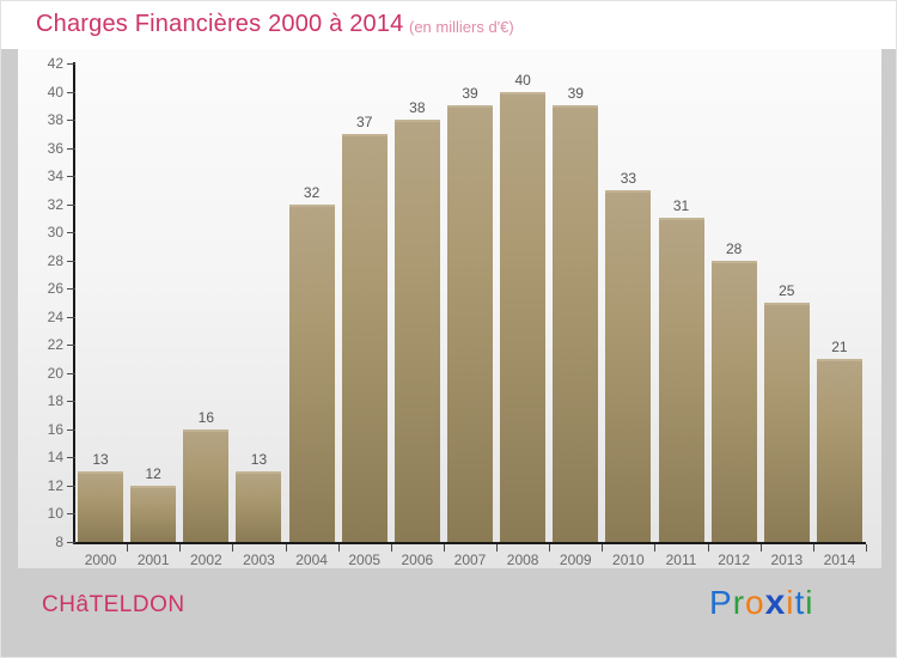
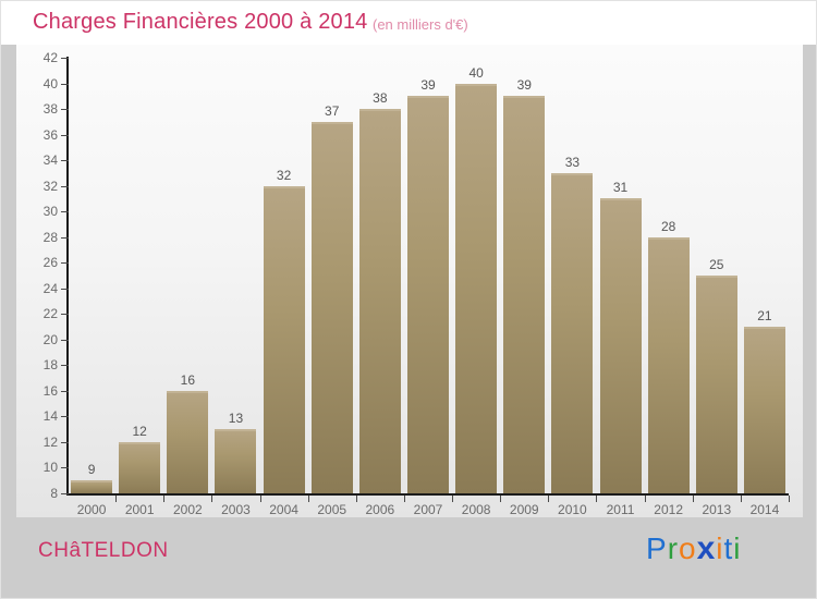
2000: 13 -> 9
